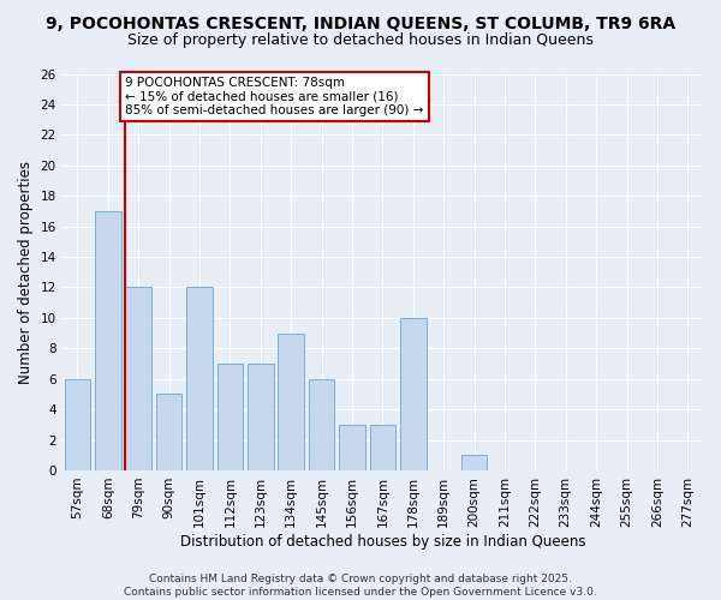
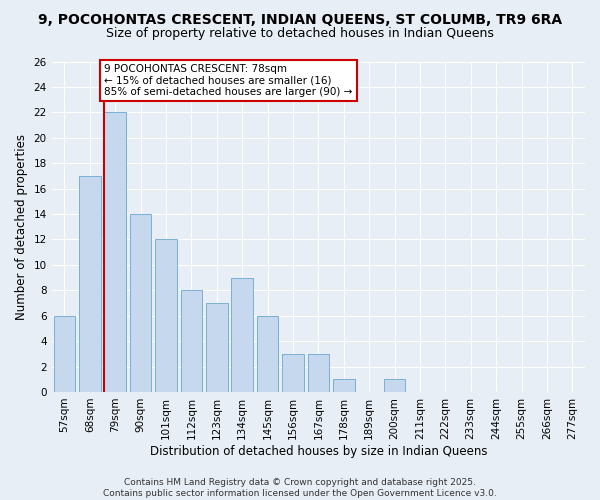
79sqm: 12 -> 22
90sqm: 5 -> 14
112sqm: 7 -> 8
178sqm: 10 -> 1
